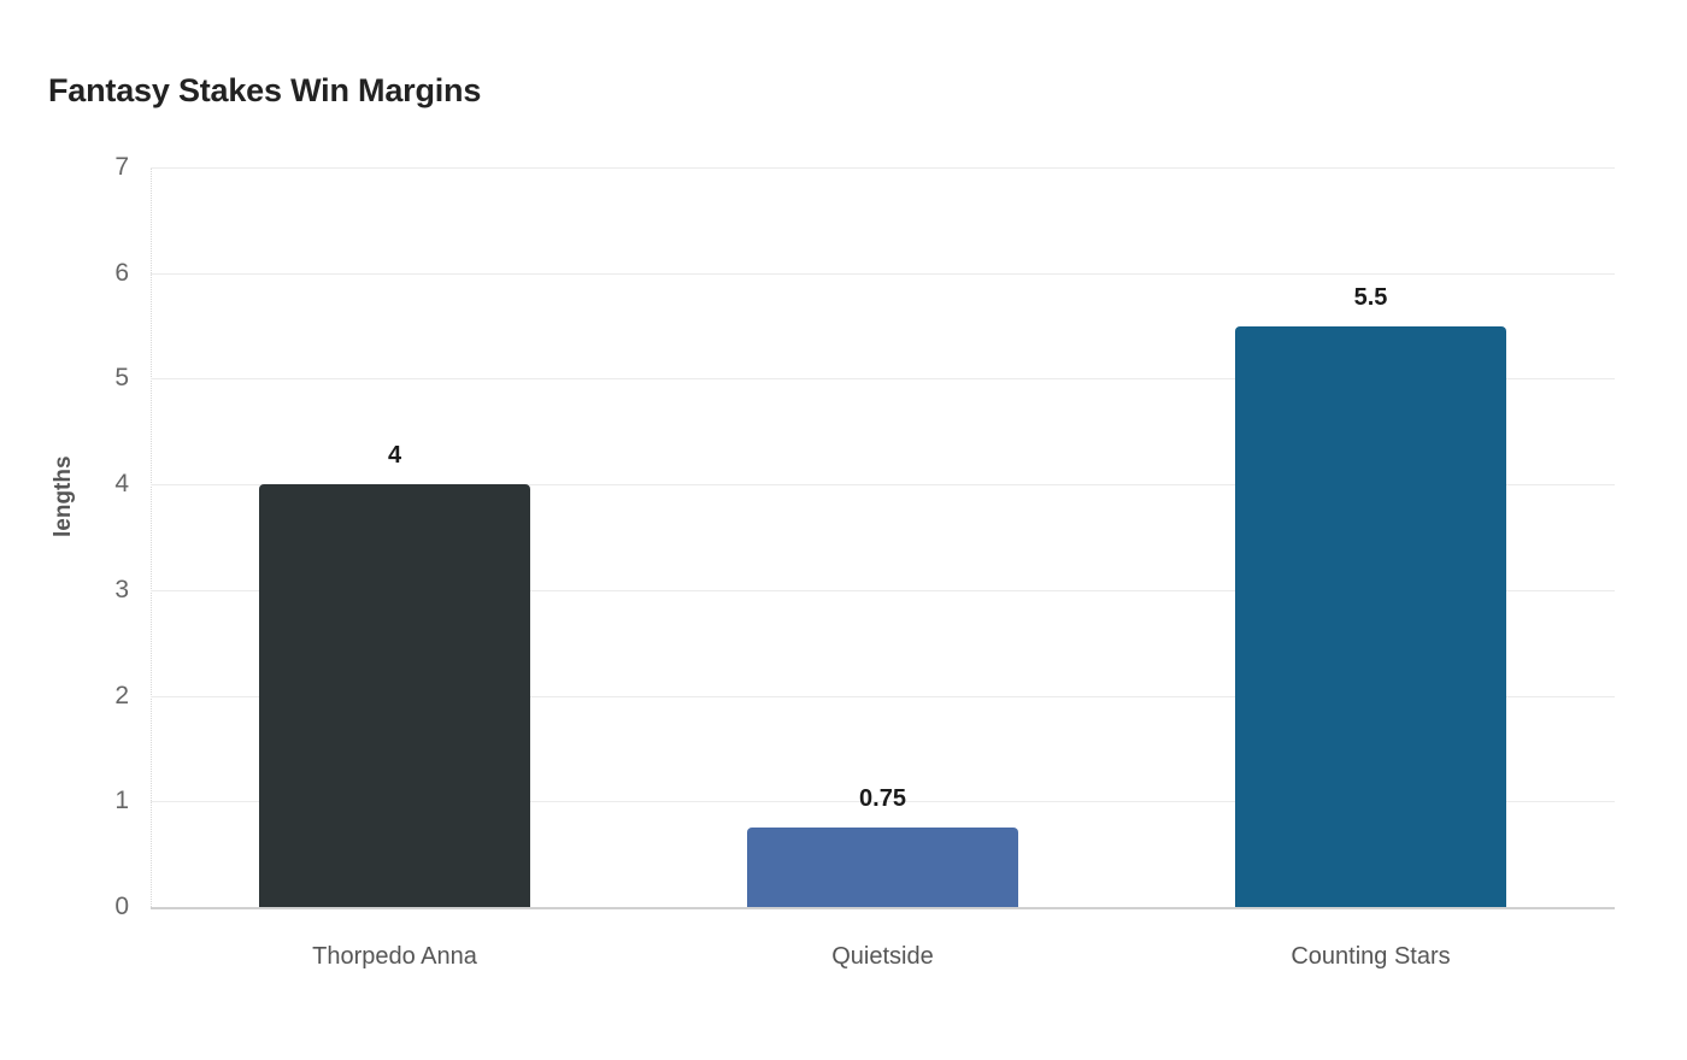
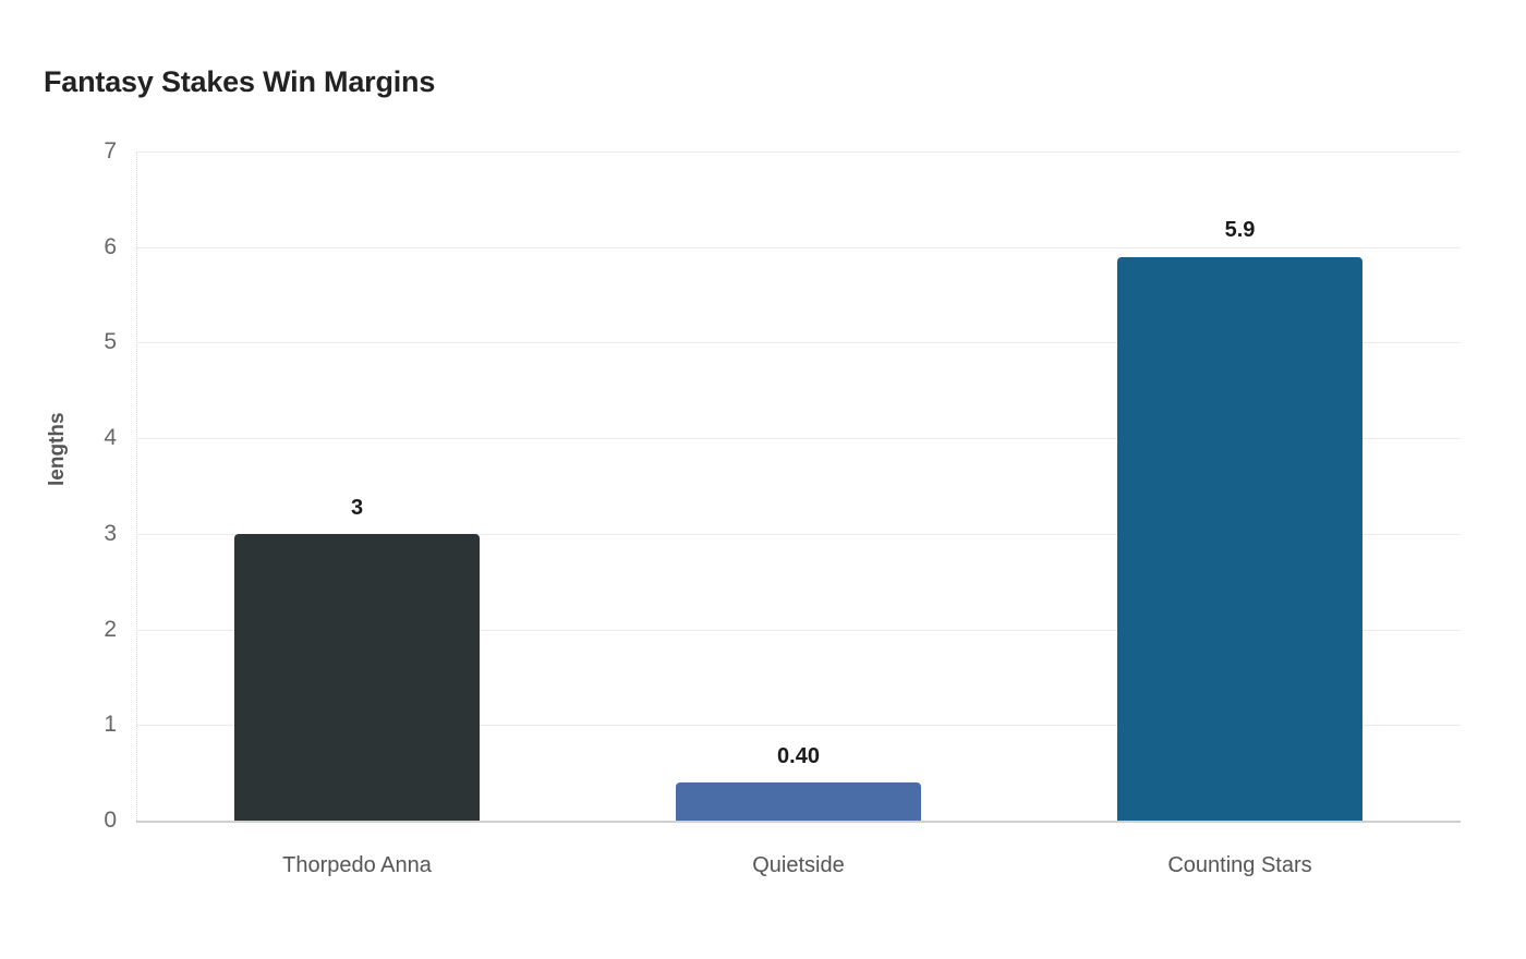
Thorpedo Anna: 4 -> 3
Quietside: 0.75 -> 0.40
Counting Stars: 5.5 -> 5.9
